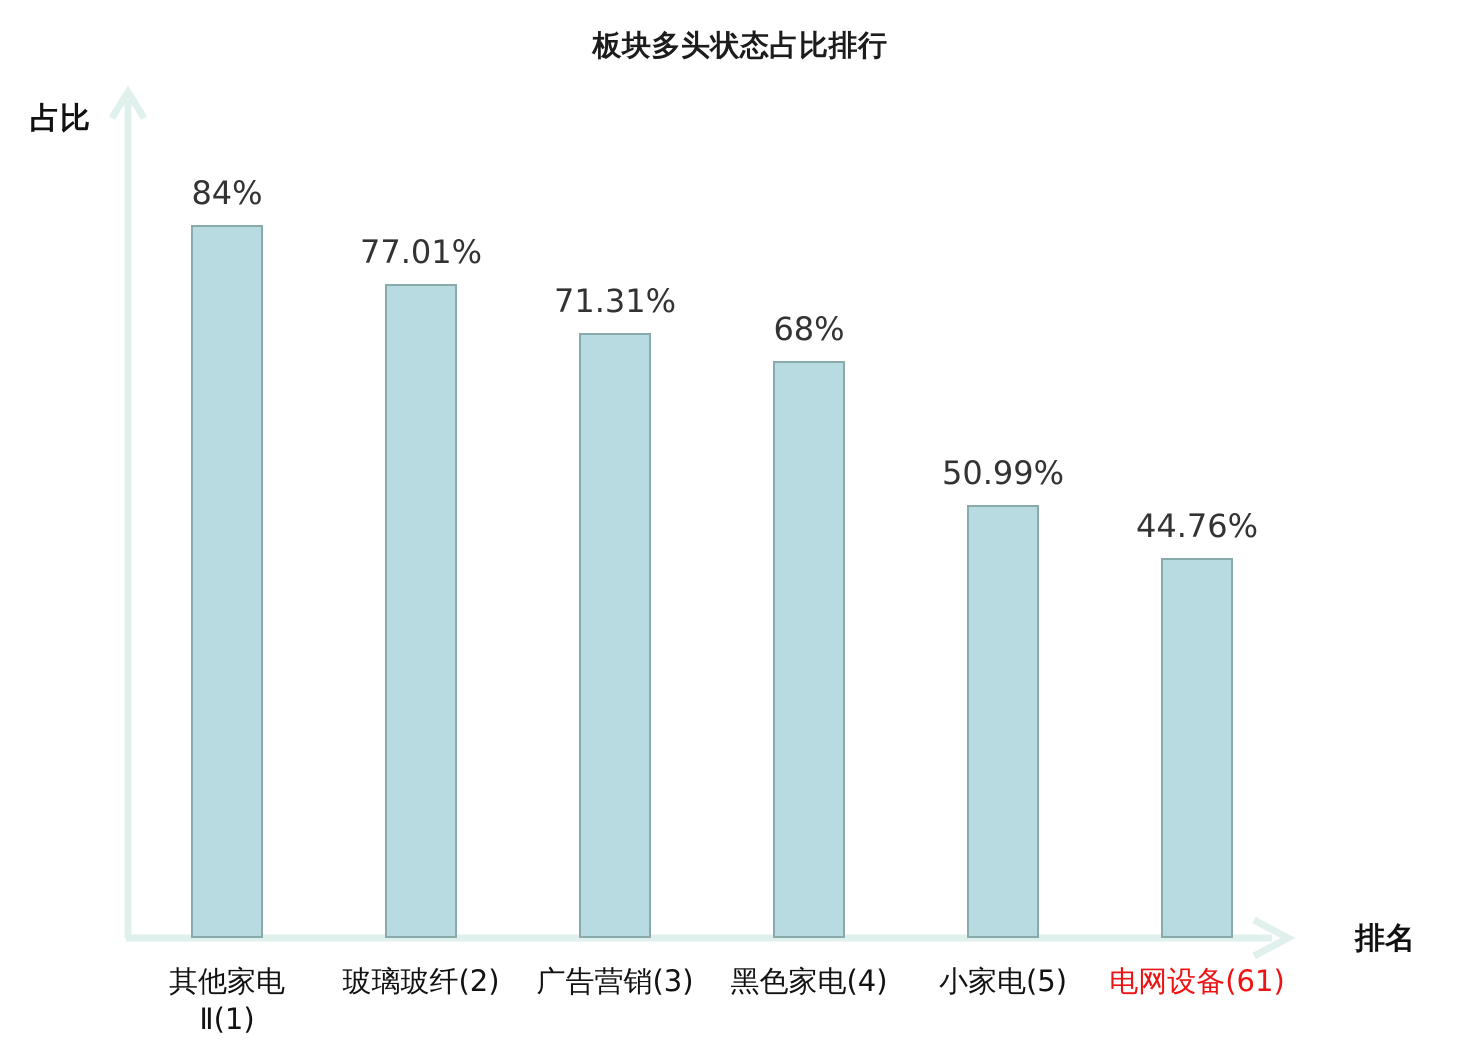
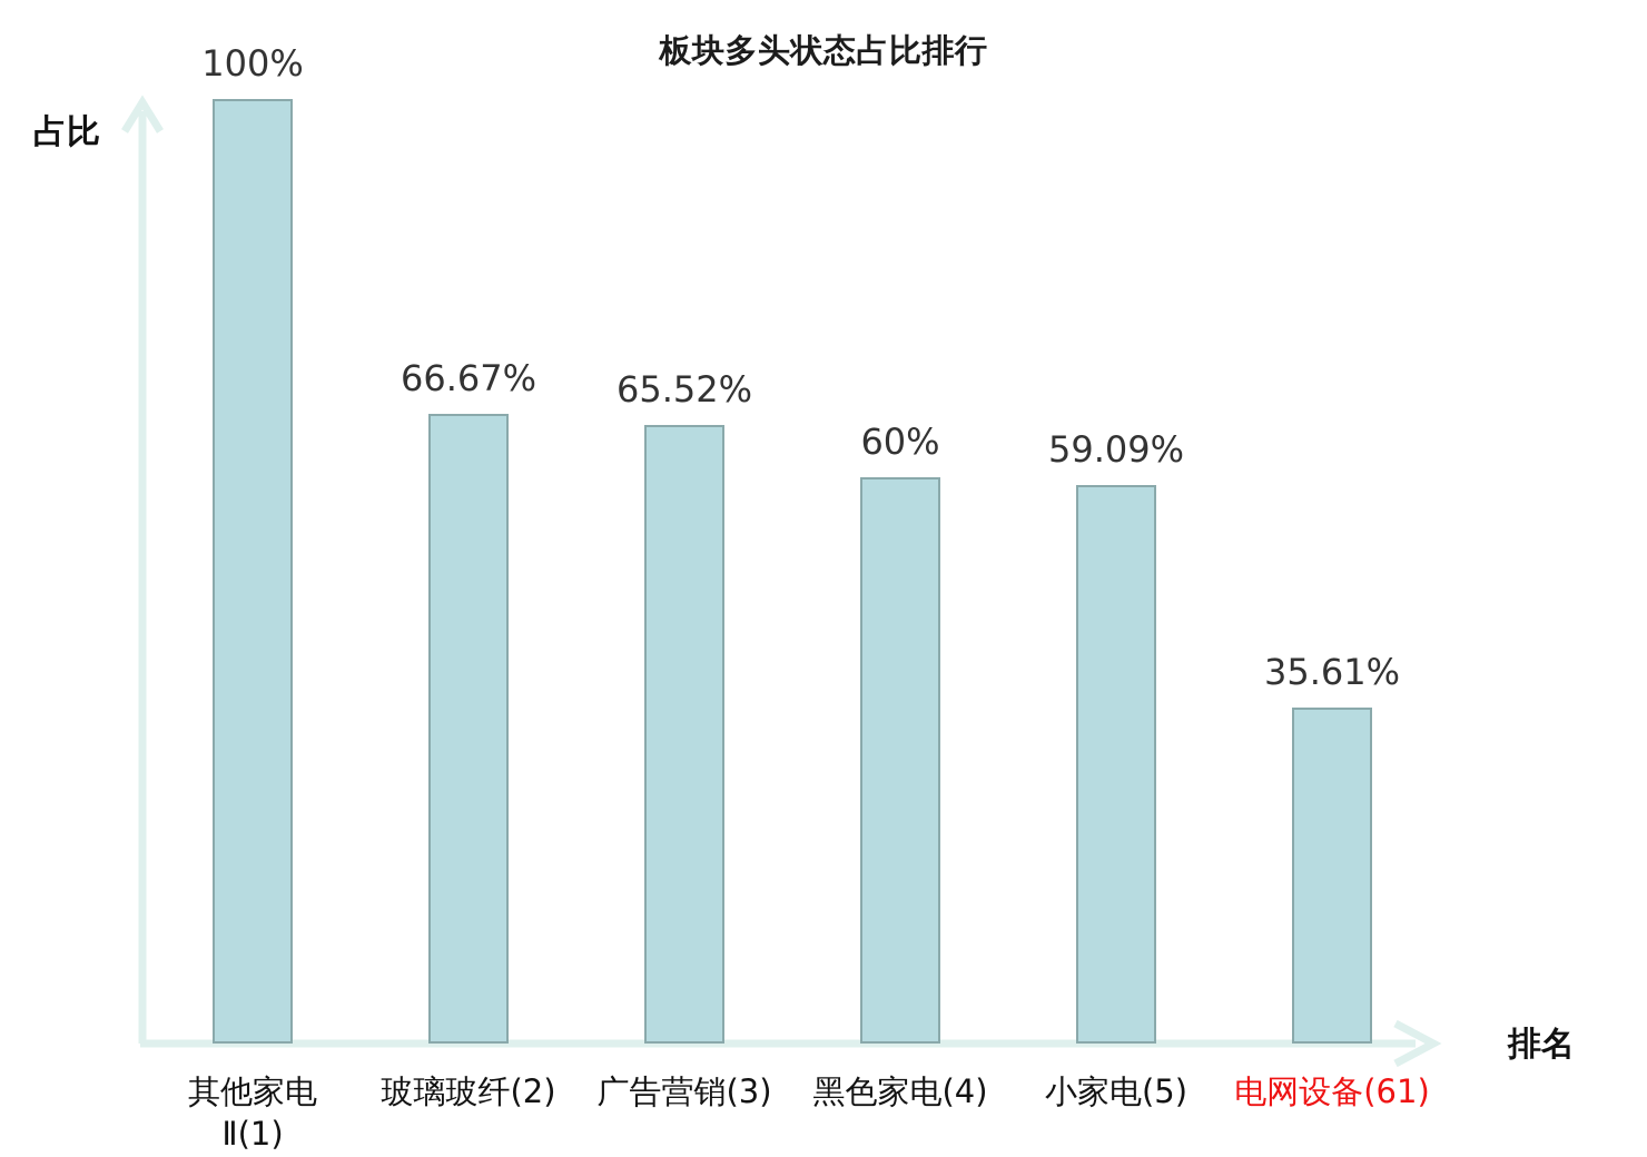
其他家电 Ⅱ(1): 84% -> 100%
玻璃玻纤(2): 77.01% -> 66.67%
广告营销(3): 71.31% -> 65.52%
黑色家电(4): 68% -> 60%
小家电(5): 50.99% -> 59.09%
电网设备(61): 44.76% -> 35.61%
